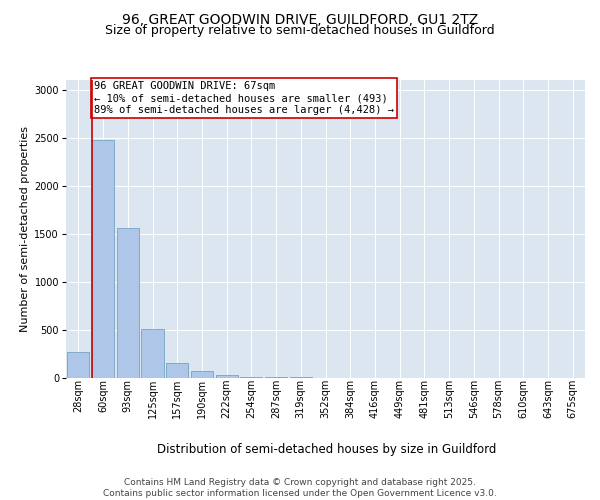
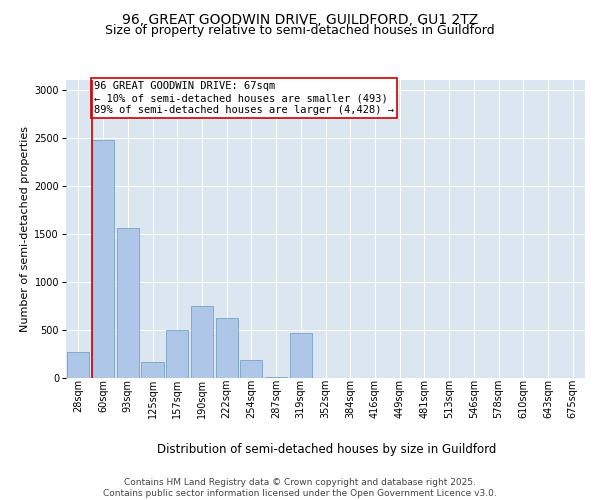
125sqm: 510 -> 160
157sqm: 150 -> 500
190sqm: 60 -> 740
222sqm: 20 -> 620
254sqm: 10 -> 180
319sqm: 0 -> 460
